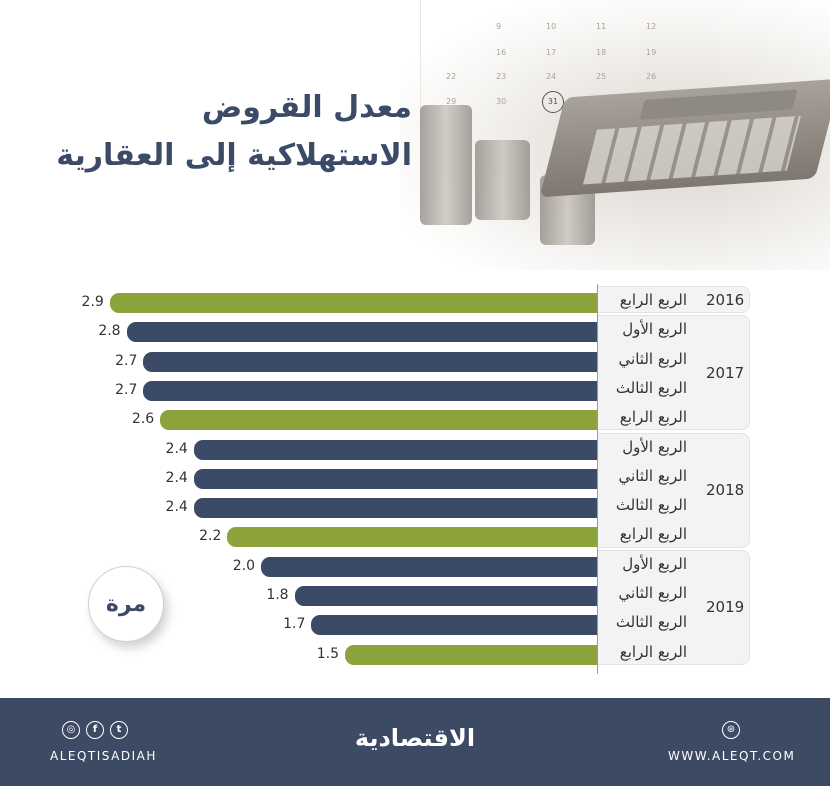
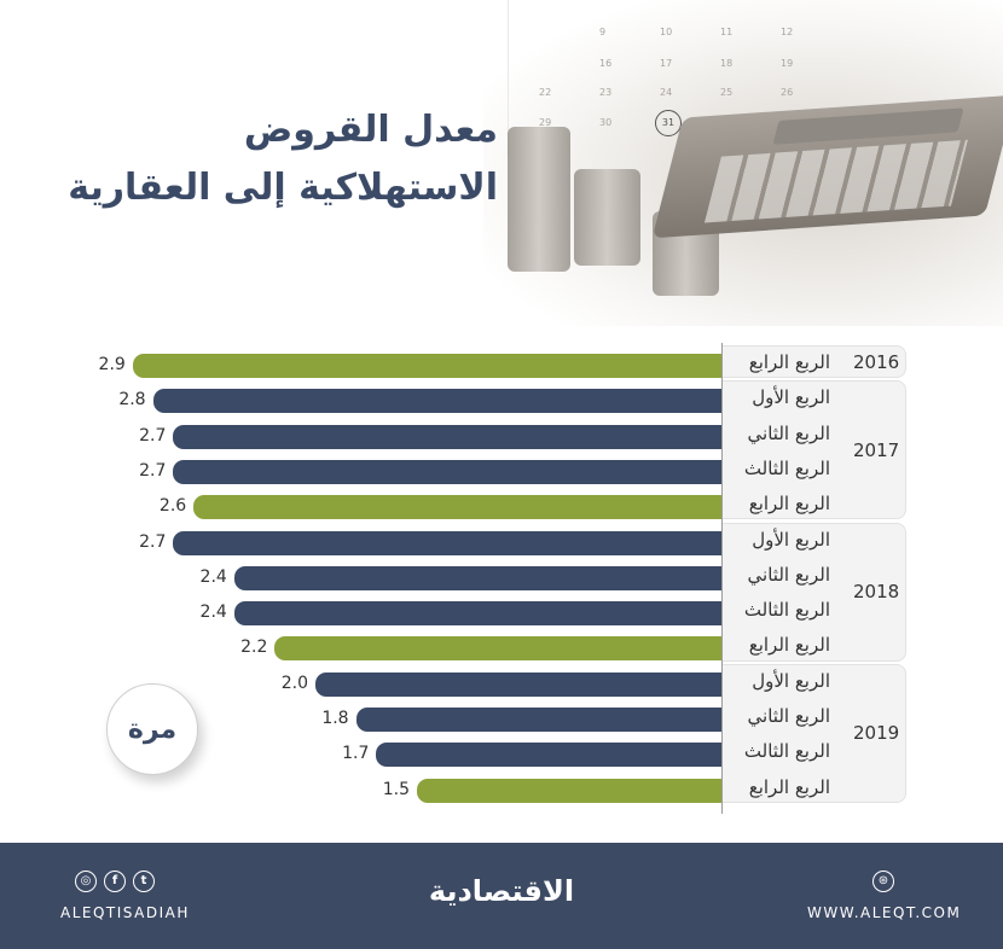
2018 الربع الأول: 2.4 -> 2.7
